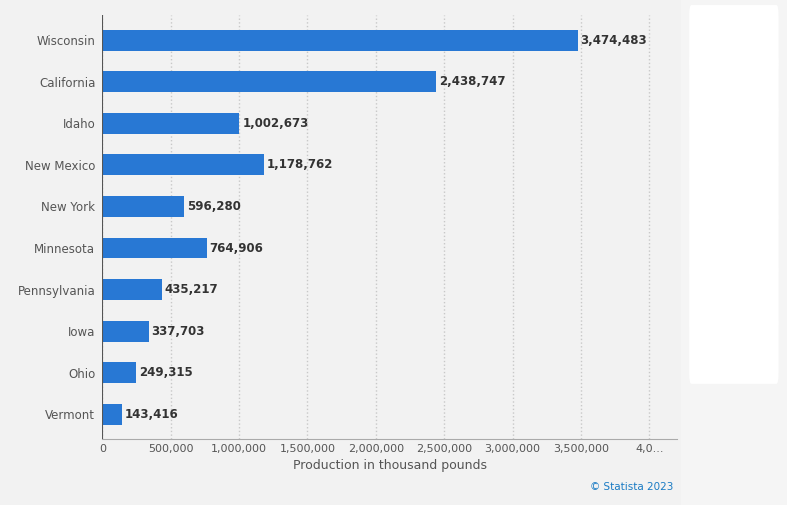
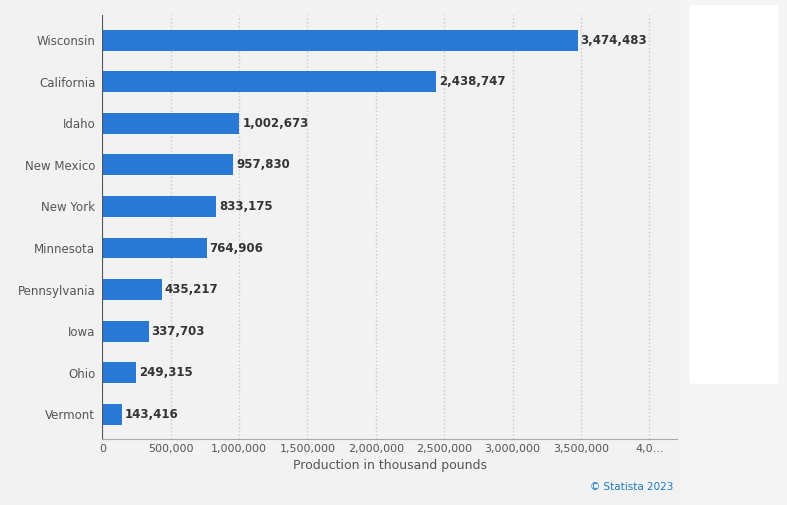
New Mexico: 1,178,762 -> 957,830
New York: 596,280 -> 833,175
